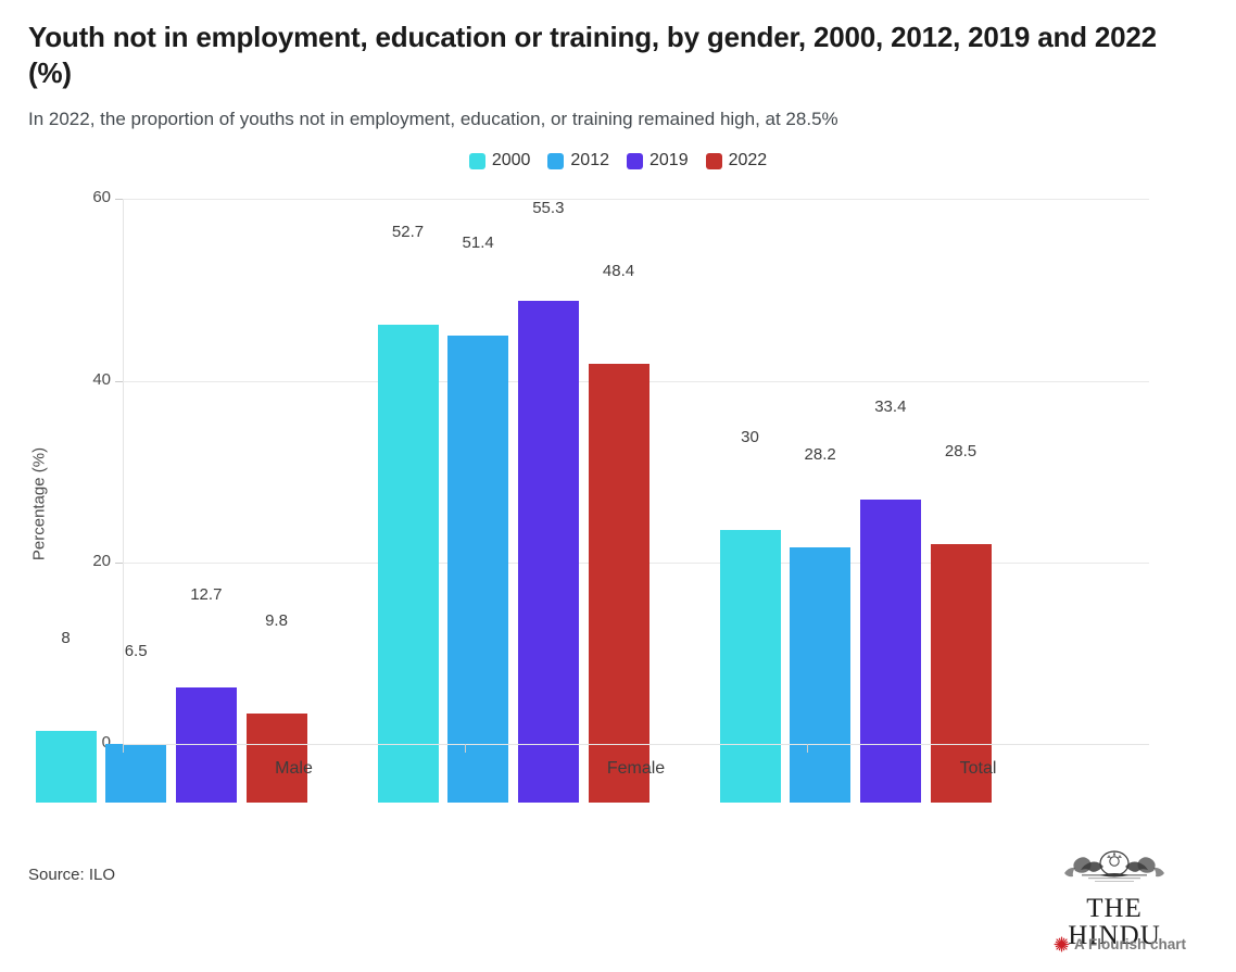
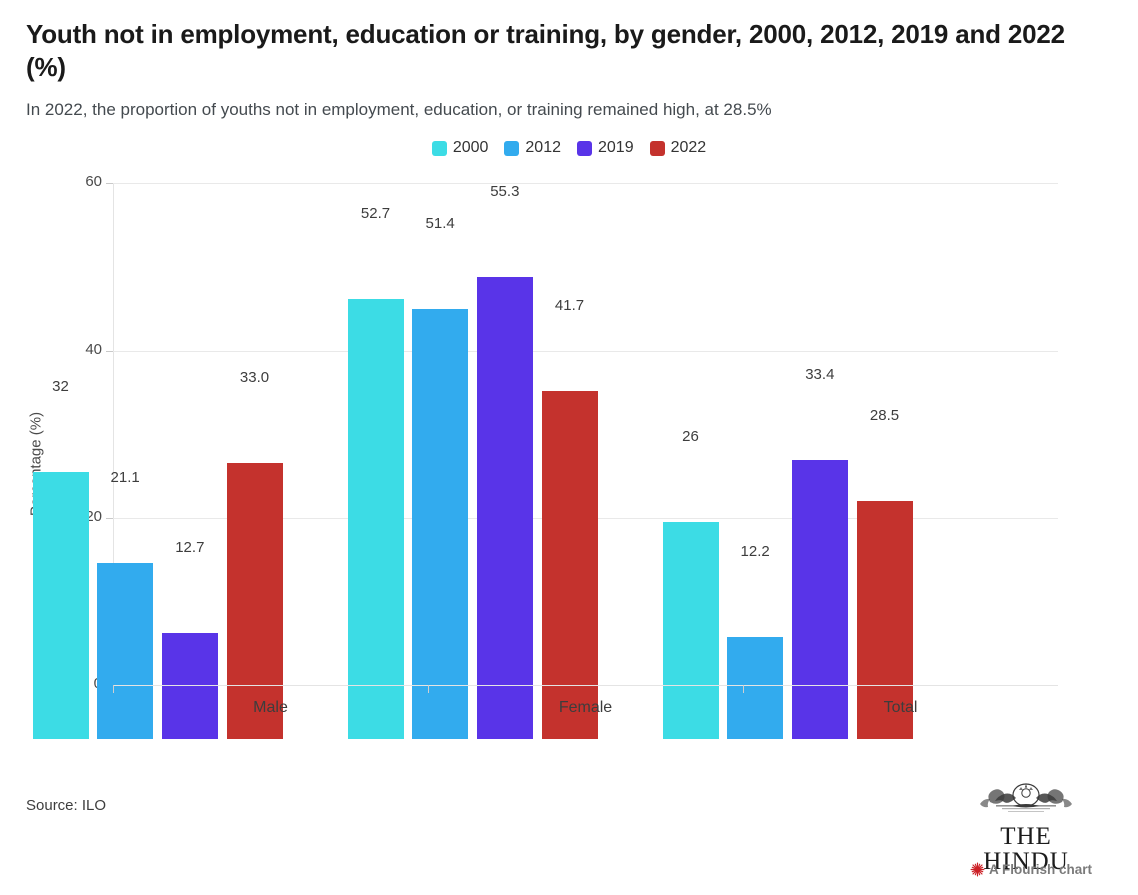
2000/Male: 8 -> 32
2012/Male: 6.5 -> 21.1
2022/Male: 9.8 -> 33.0
2022/Female: 48.4 -> 41.7
2000/Total: 30 -> 26
2012/Total: 28.2 -> 12.2
